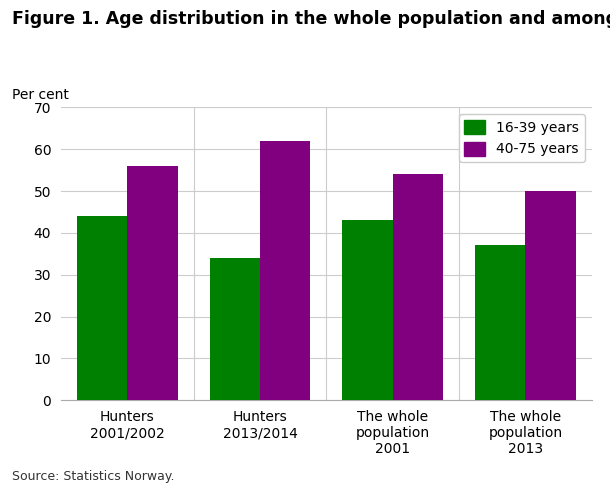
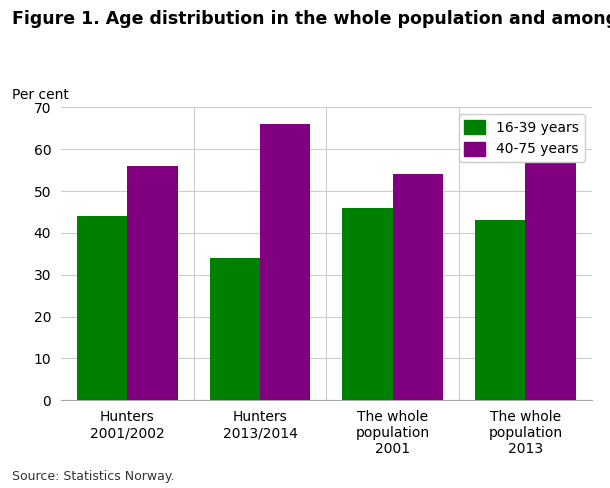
40-75 years/Hunters 2013/2014: 62 -> 66
16-39 years/The whole population 2001: 43 -> 46
16-39 years/The whole population 2013: 37 -> 43
40-75 years/The whole population 2013: 50 -> 57
